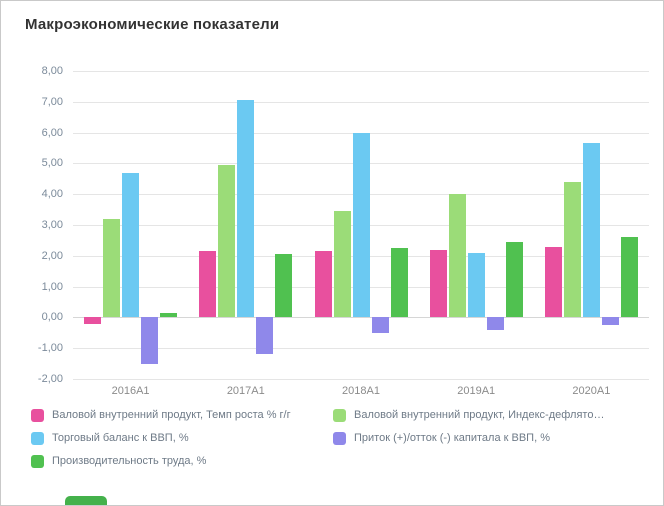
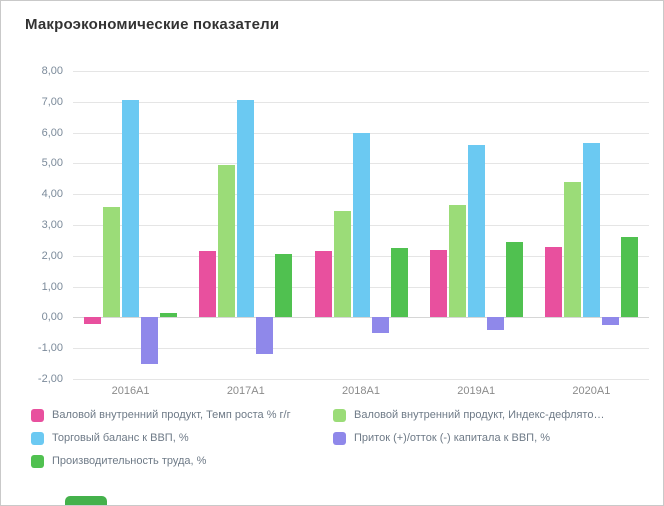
Валовой внутренний продукт, Индекс-дефлято…/2016A1: 3,2 -> 3,6
Торговый баланс к ВВП, %/2016A1: 4,7 -> 7,0
Валовой внутренний продукт, Индекс-дефлято…/2019A1: 4,0 -> 3,6
Торговый баланс к ВВП, %/2019A1: 2,1 -> 5,6
